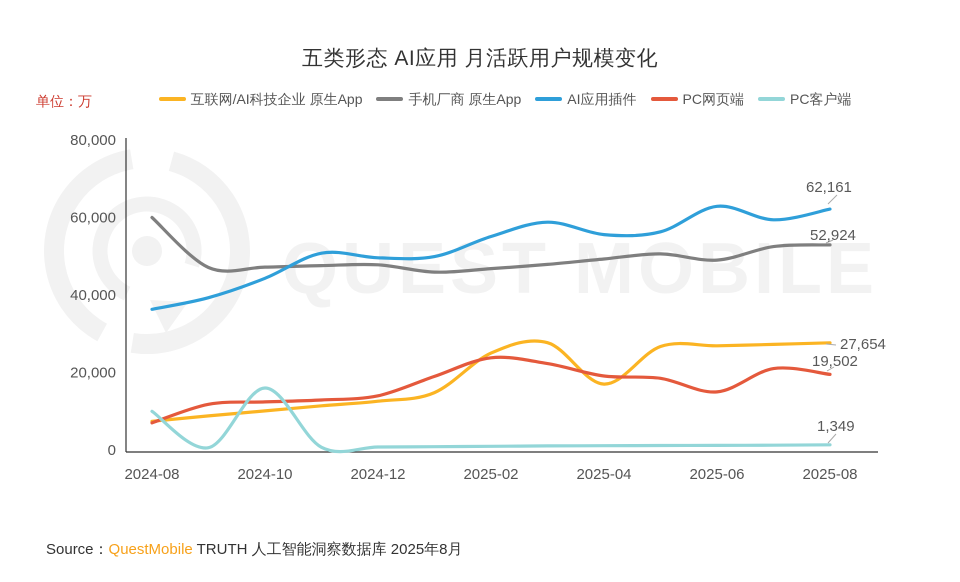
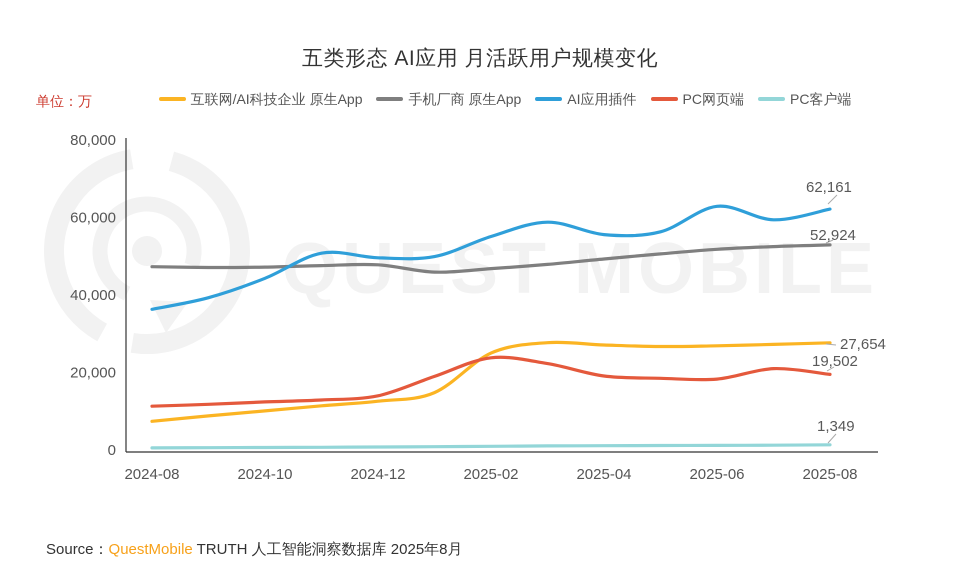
手机厂商 原生App/2024-08: 60000 -> 47000
PC网页端/2024-08: 7000 -> 11000
PC客户端/2024-08: 10000 -> 1000
PC客户端/2024-10: 16000 -> 1000
互联网/AI科技企业 原生App/2025-04: 17000 -> 27000
手机厂商 原生App/2025-06: 49000 -> 52000
PC网页端/2025-06: 15000 -> 18000
